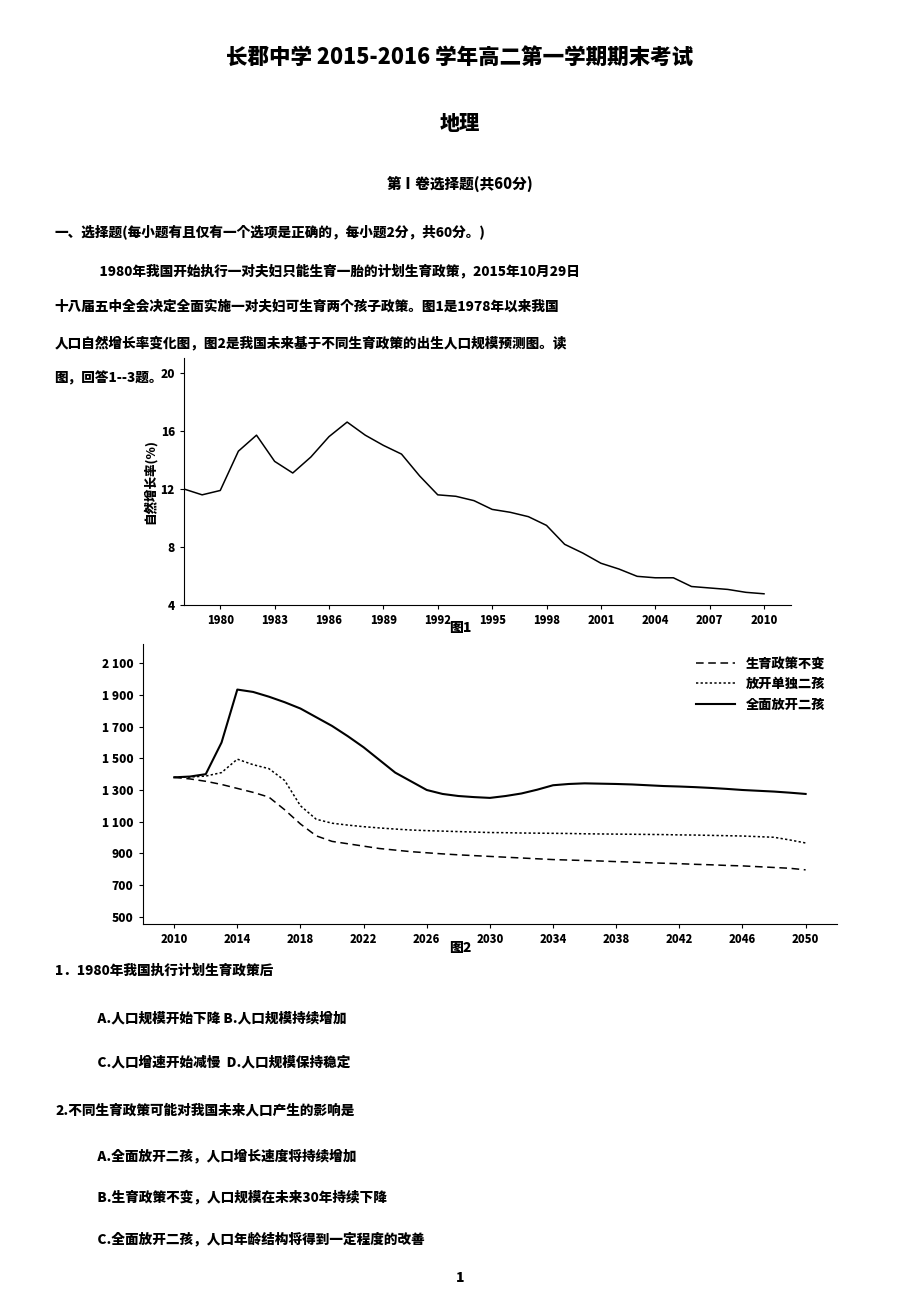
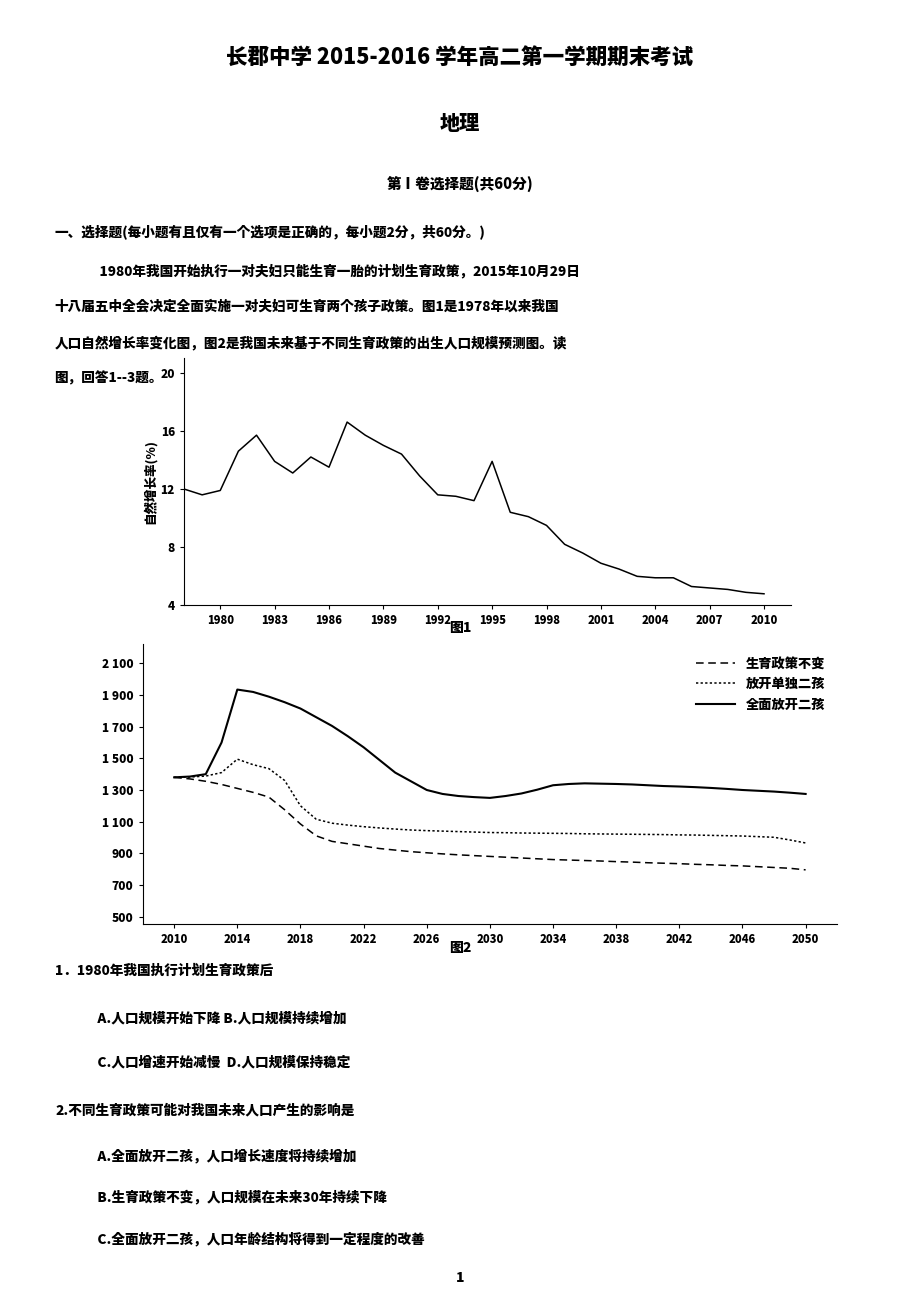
1986: 15.6 -> 13.5
1995: 10.6 -> 13.9
